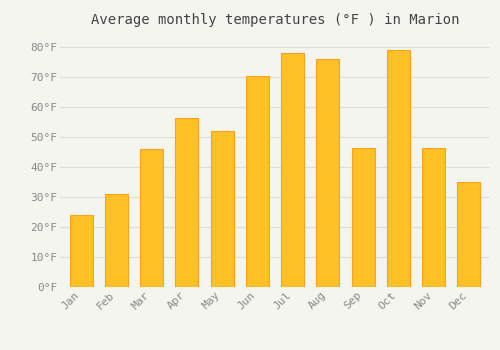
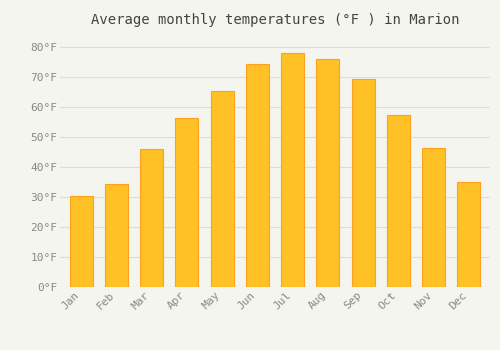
Jan: 24.0°F -> 30.5°F
Feb: 31.0°F -> 34.5°F
May: 52.0°F -> 65.5°F
Jun: 70.5°F -> 74.5°F
Sep: 46.5°F -> 69.5°F
Oct: 79.0°F -> 57.5°F
